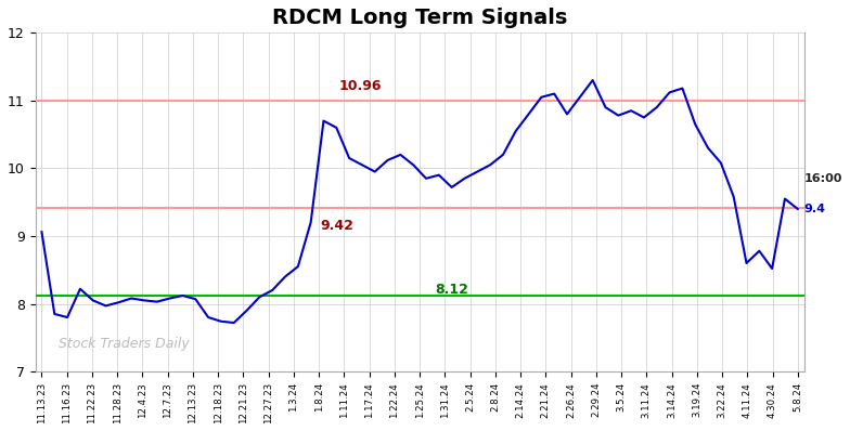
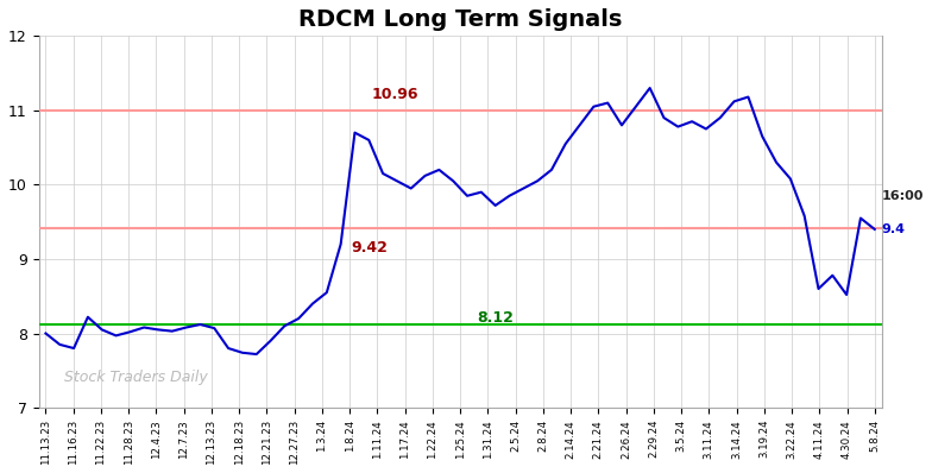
11.13.23: 9.06 -> 8.00
